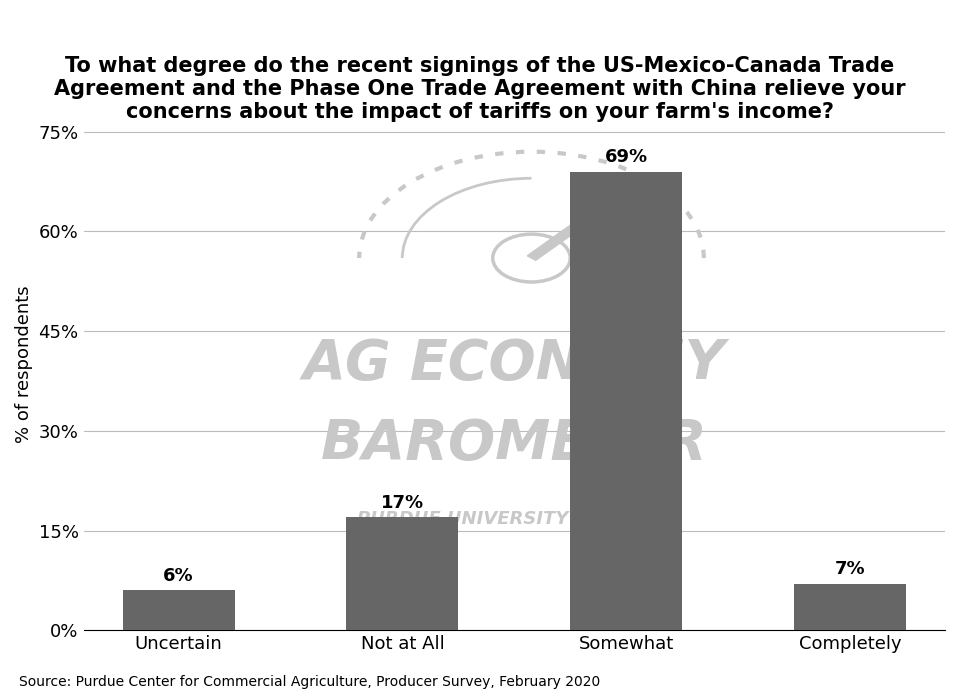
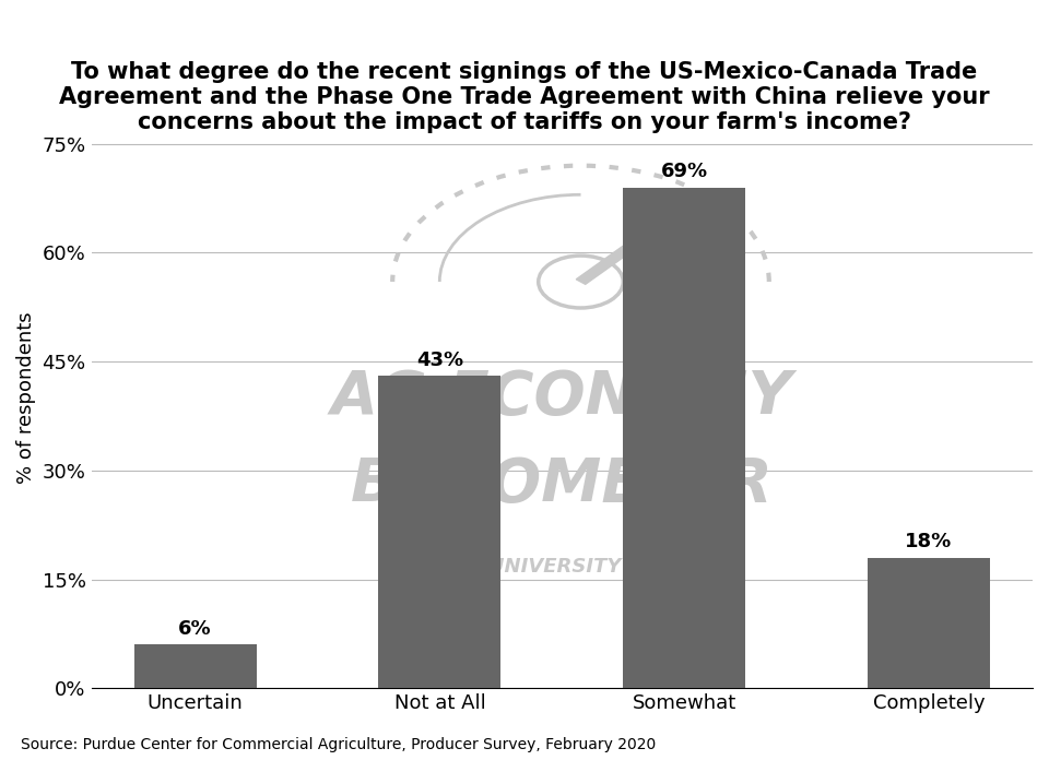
Not at All: 17% -> 43%
Completely: 7% -> 18%
